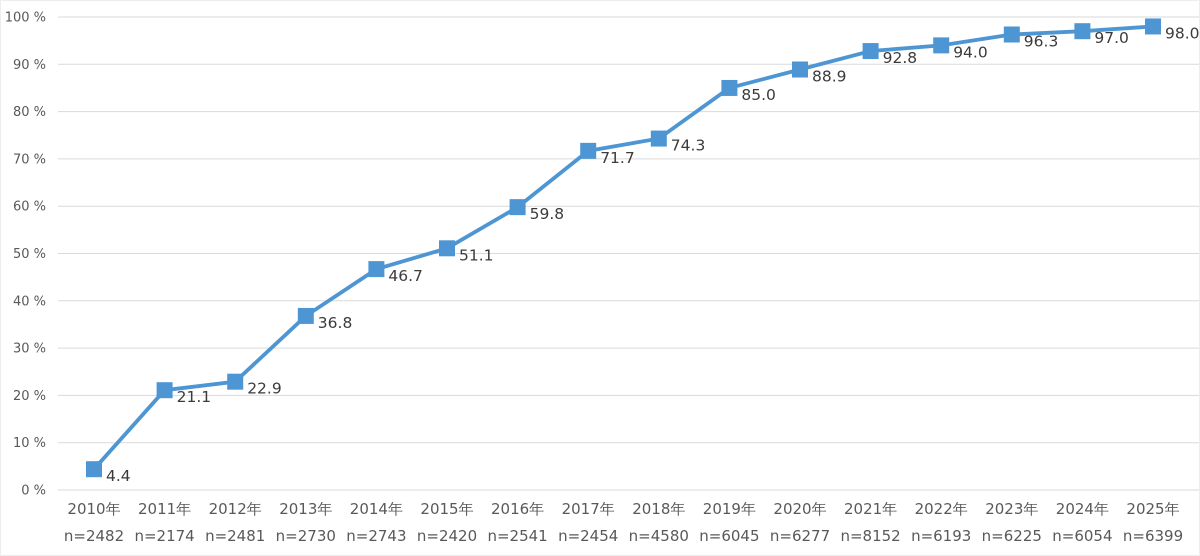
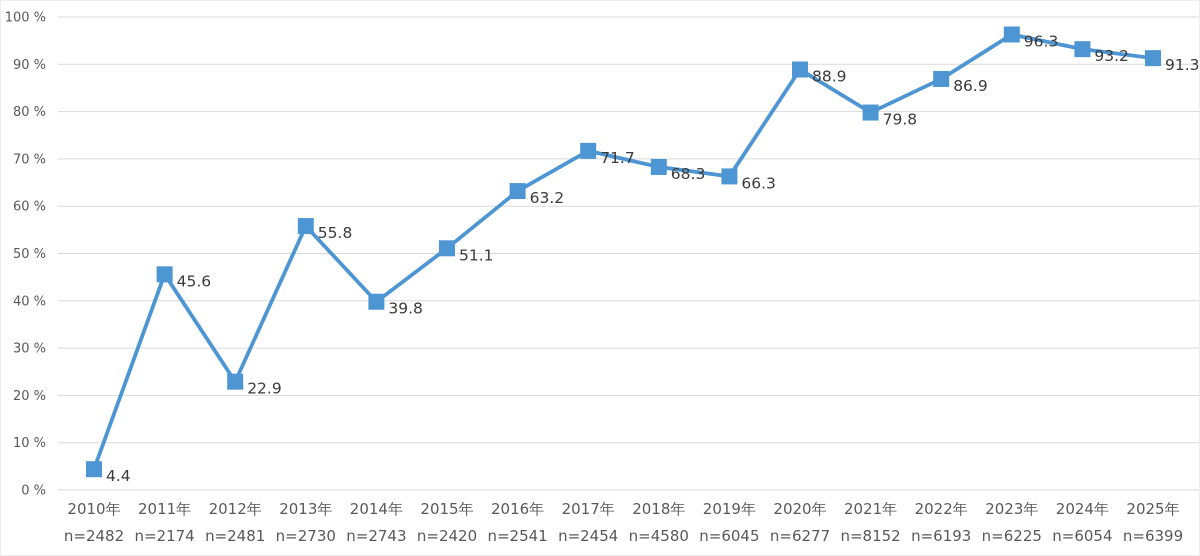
2011年: 21.1 -> 45.6
2013年: 36.8 -> 55.8
2014年: 46.7 -> 39.8
2016年: 59.8 -> 63.2
2018年: 74.3 -> 68.3
2019年: 85.0 -> 66.3
2021年: 92.8 -> 79.8
2022年: 94.0 -> 86.9
2024年: 97.0 -> 93.2
2025年: 98.0 -> 91.3
